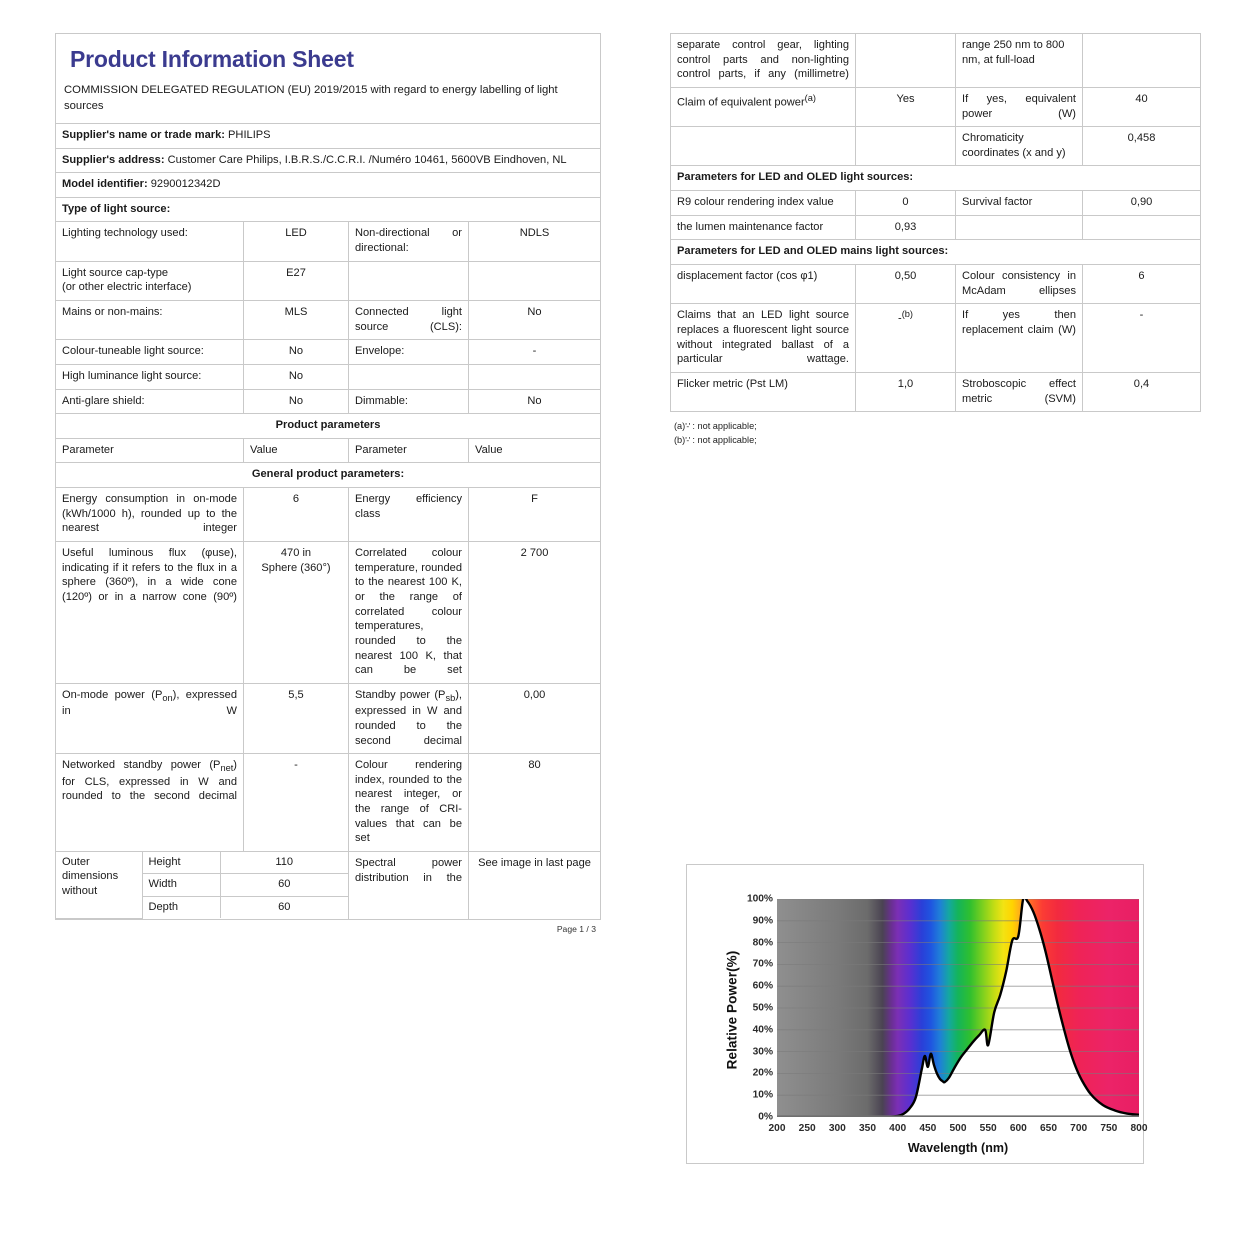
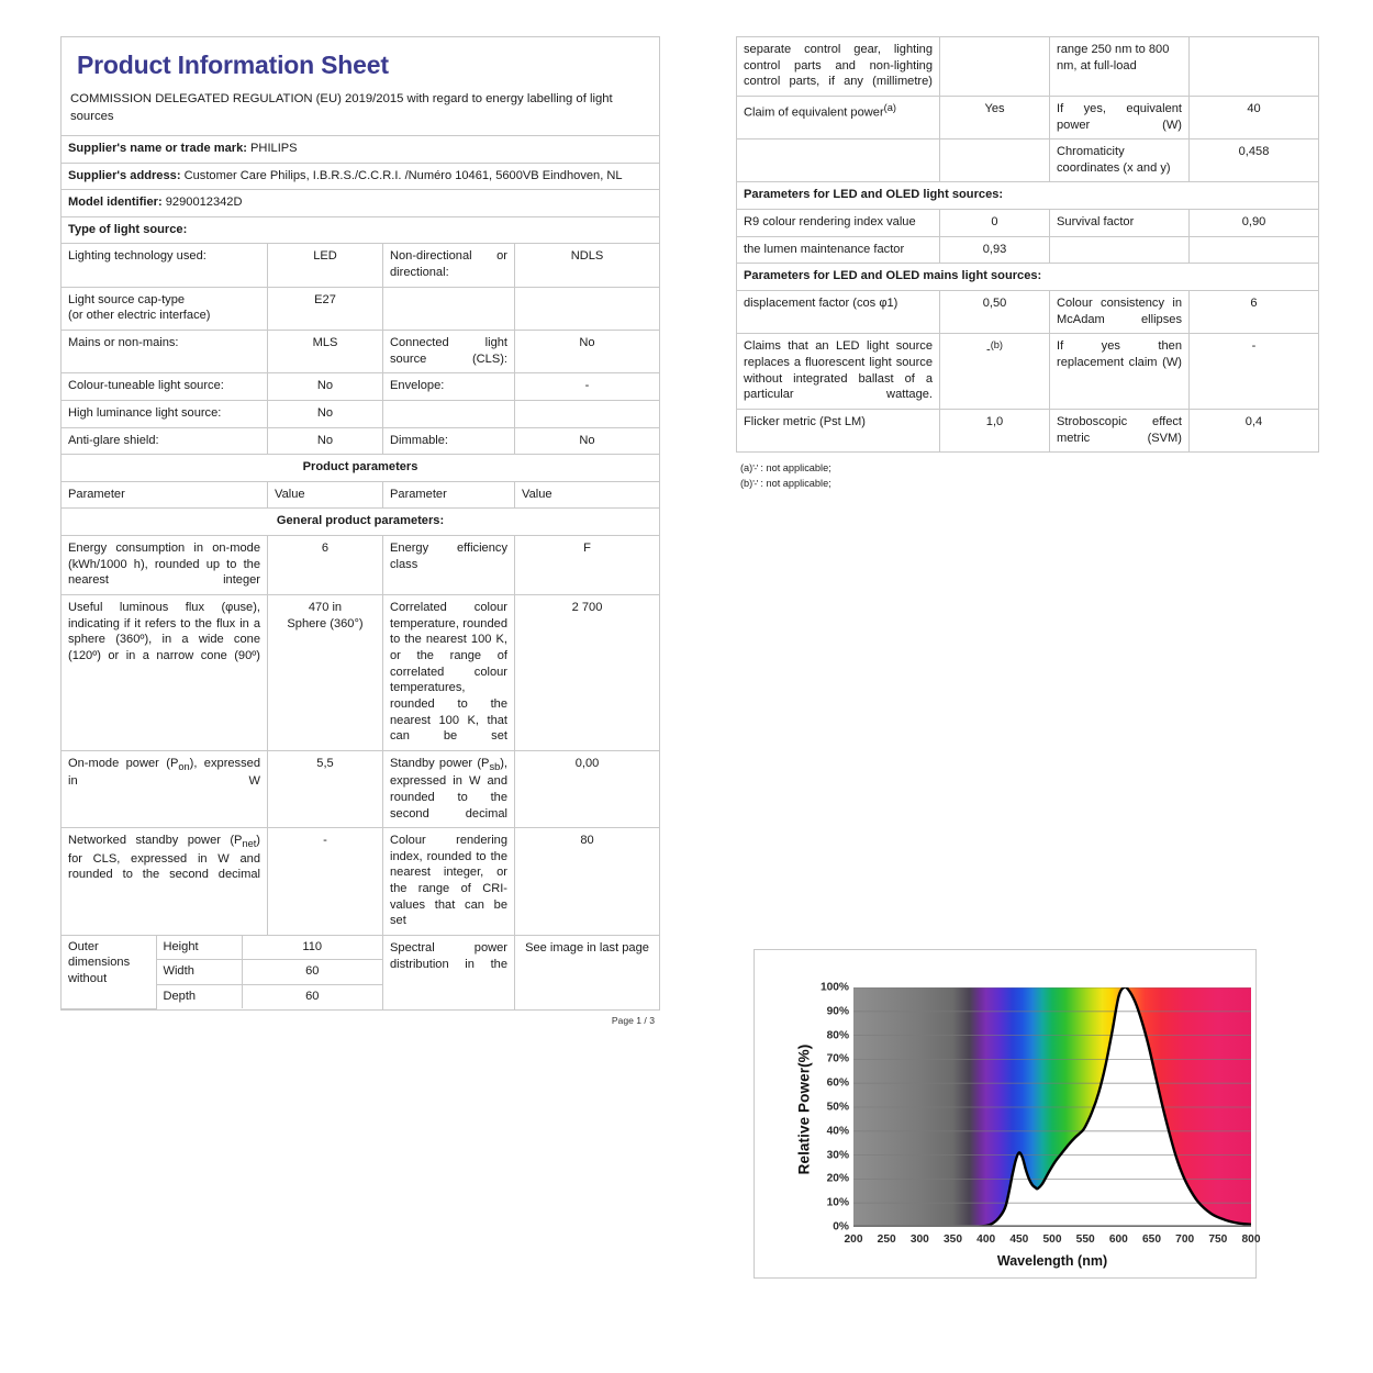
450: 23% -> 31%
550: 33% -> 42%
600: 83% -> 96%
